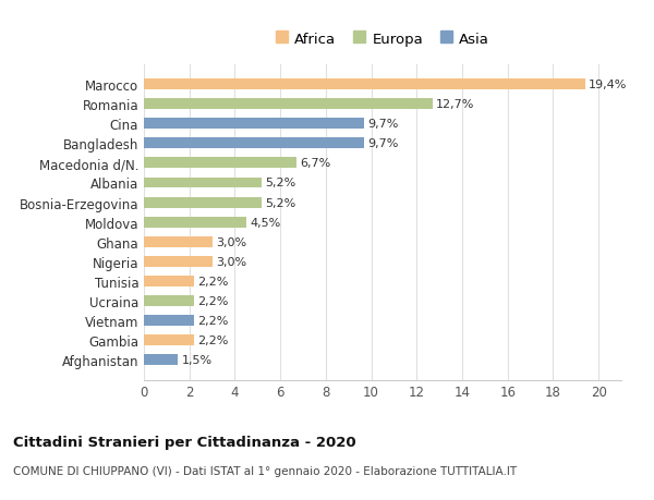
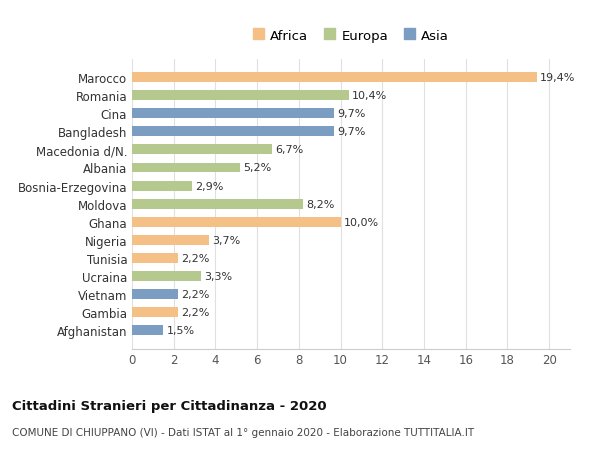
Romania: 12,7% -> 10,4%
Bosnia-Erzegovina: 5,2% -> 2,9%
Moldova: 4,5% -> 8,2%
Ghana: 3,0% -> 10,0%
Nigeria: 3,0% -> 3,7%
Ucraina: 2,2% -> 3,3%
